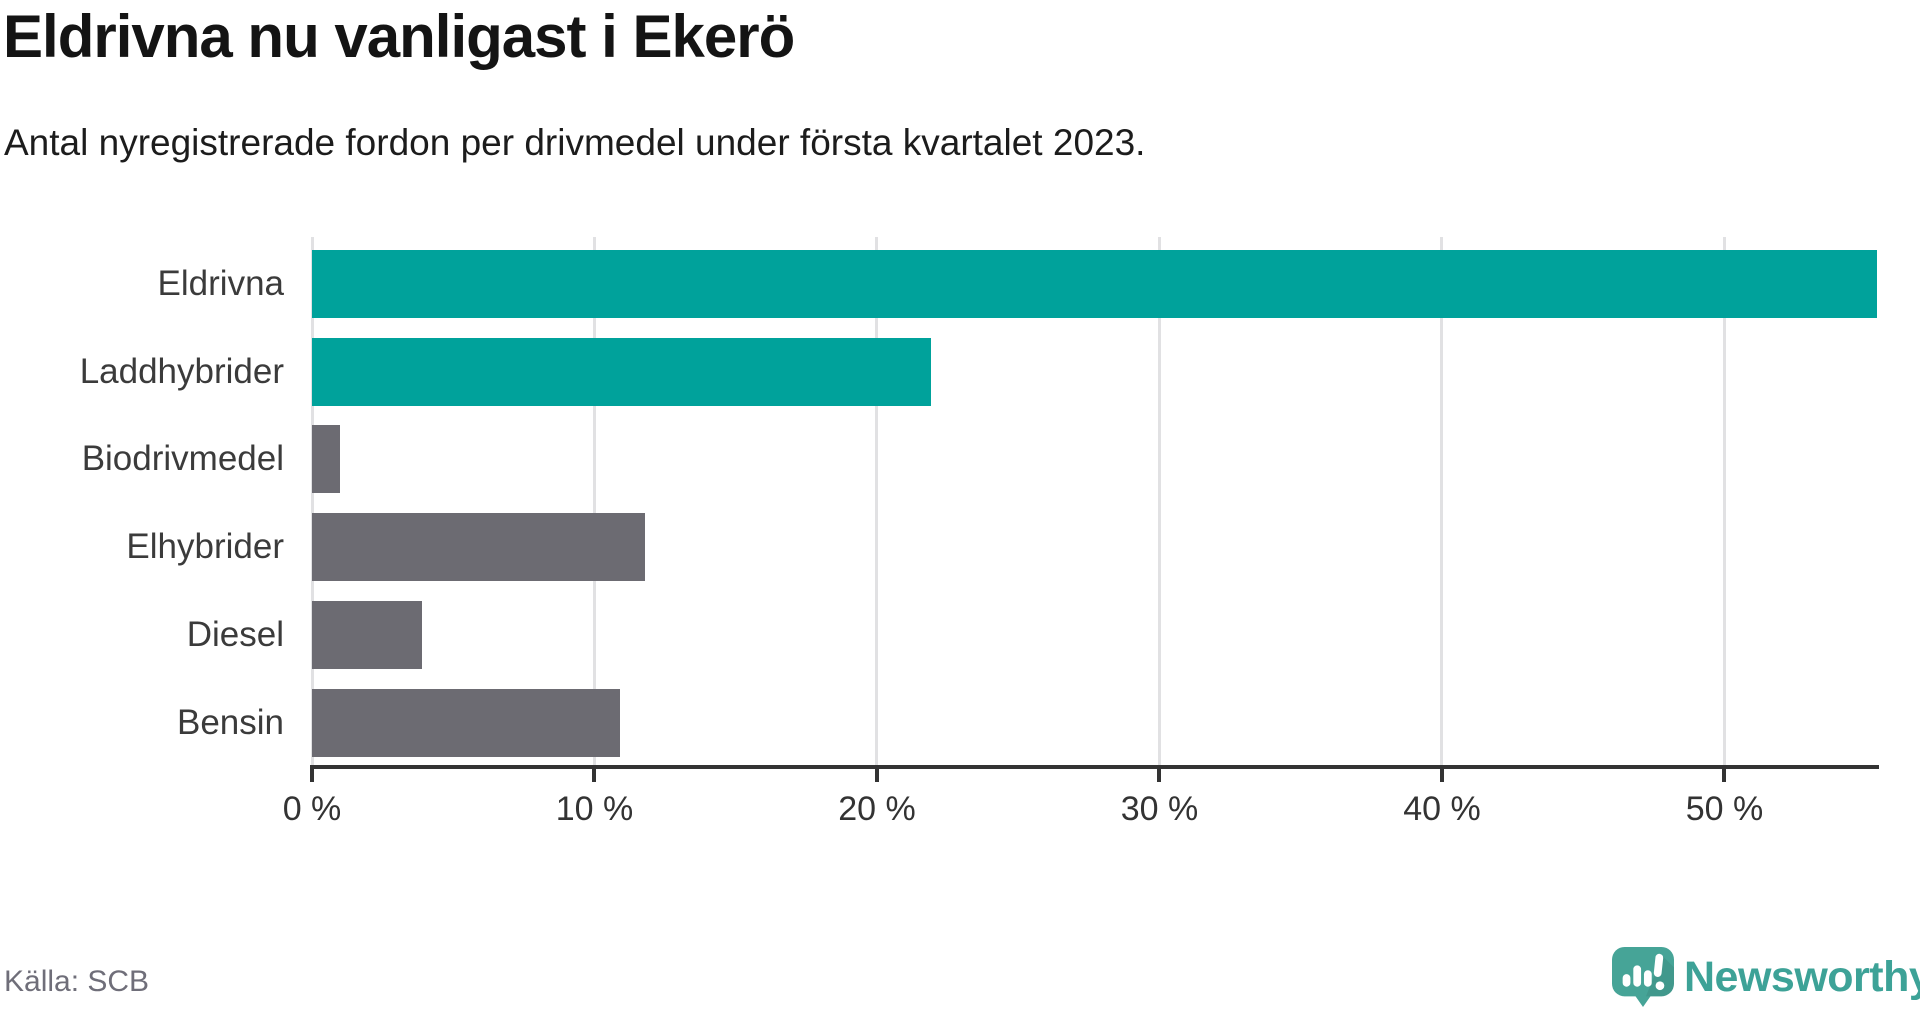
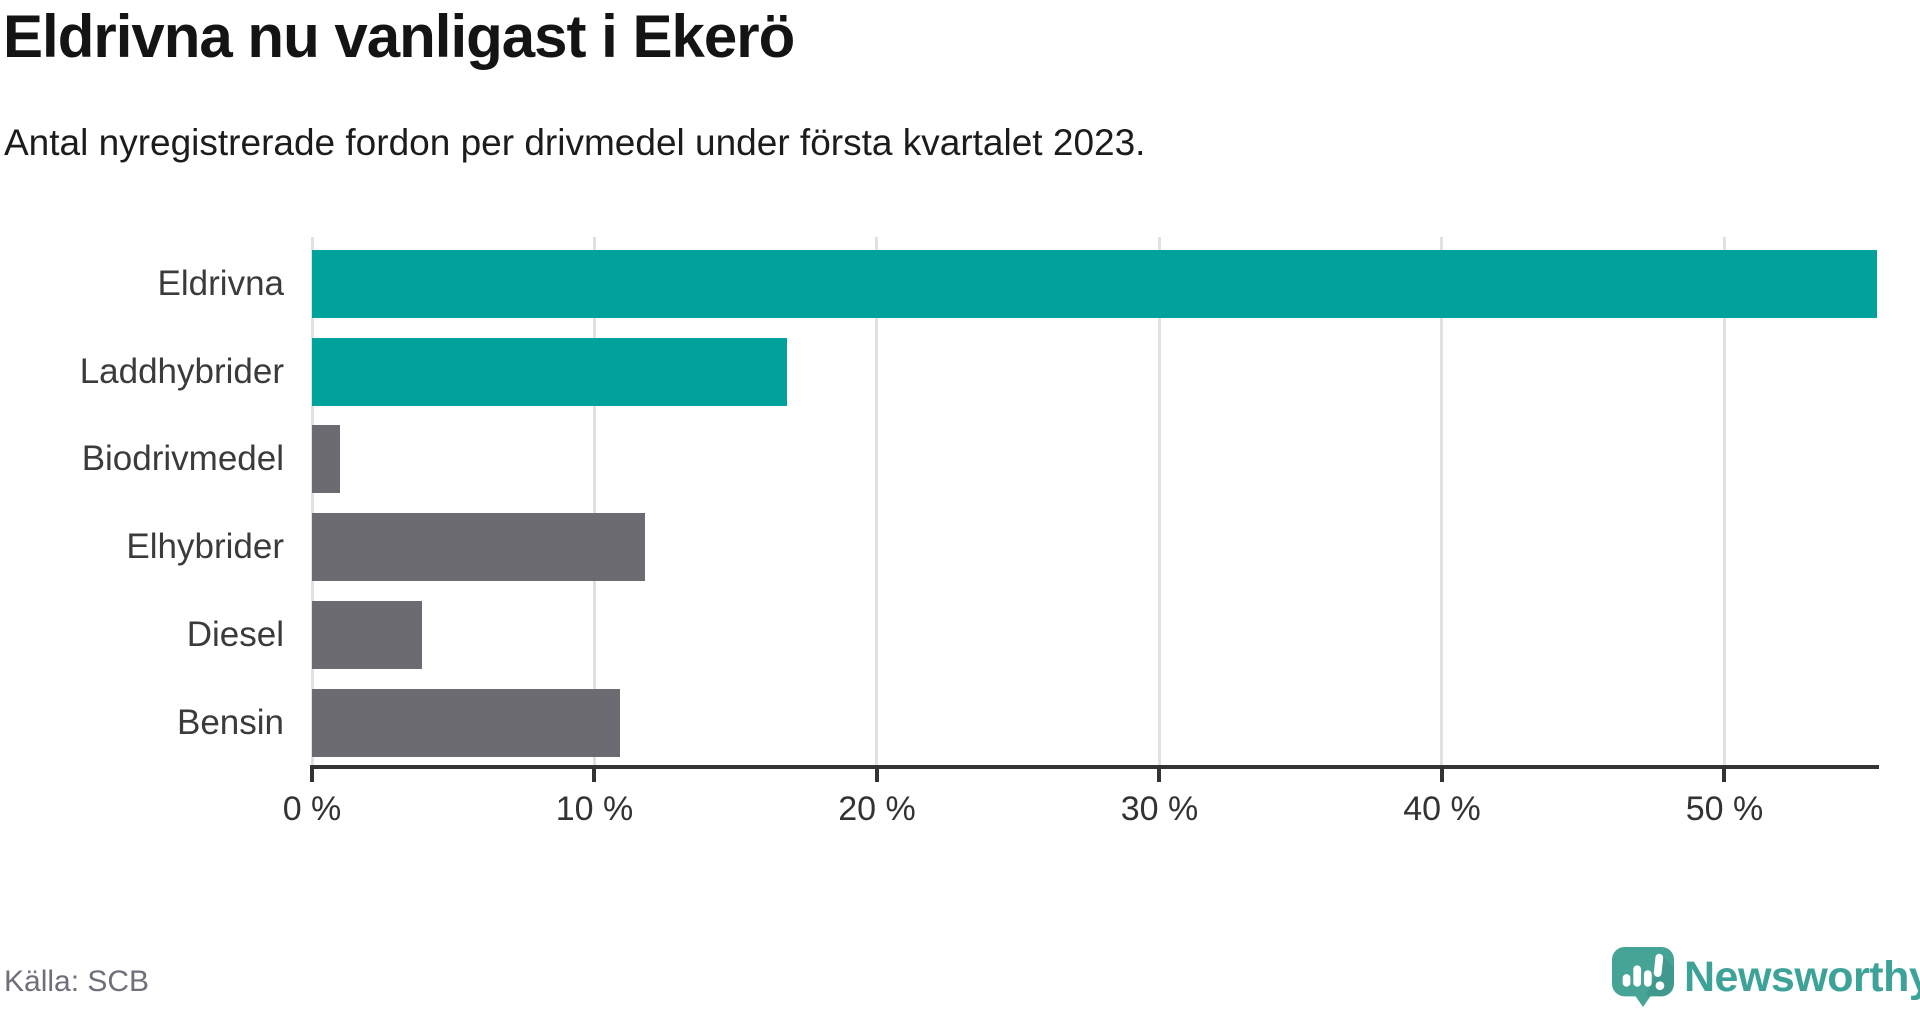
Laddhybrider: 21.9% -> 16.8%
